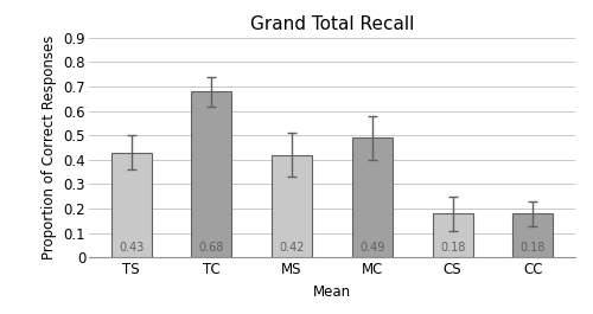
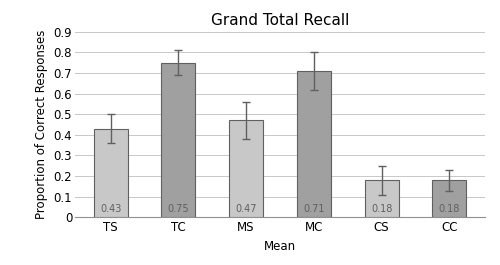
TC: 0.68 -> 0.75
MS: 0.42 -> 0.47
MC: 0.49 -> 0.71
